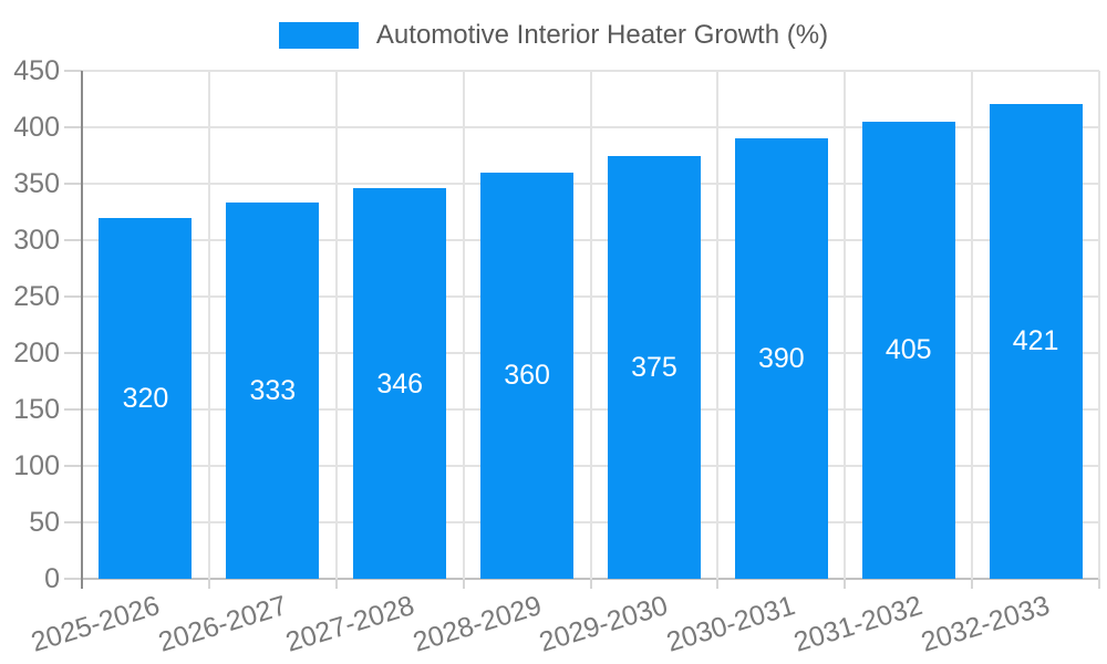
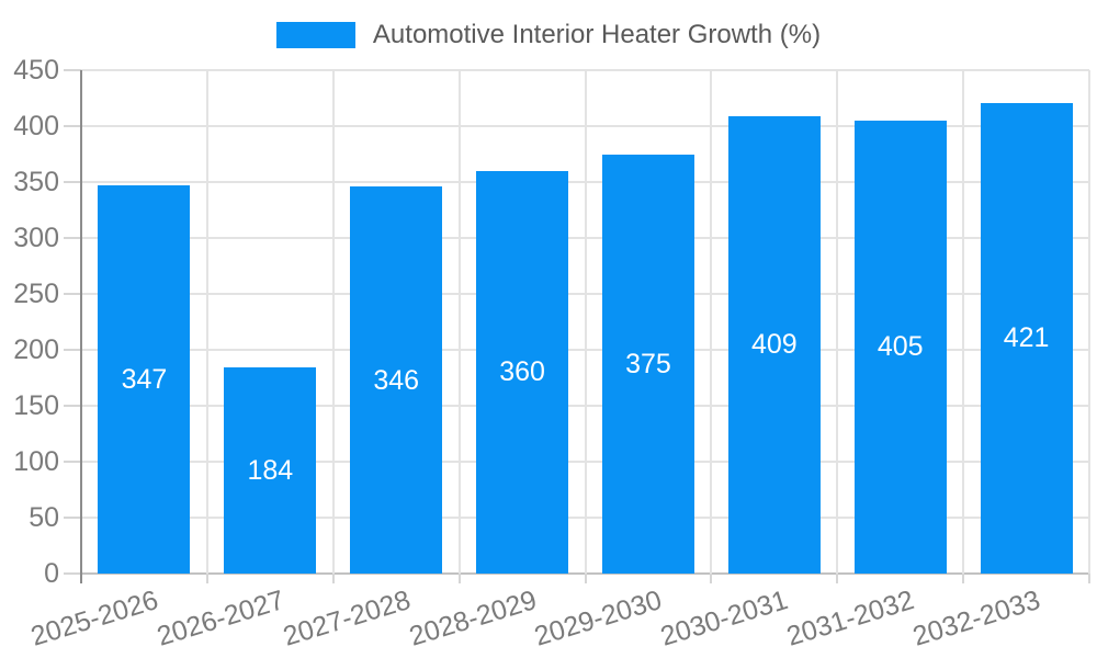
2025-2026: 320 -> 347
2026-2027: 333 -> 184
2030-2031: 390 -> 409
